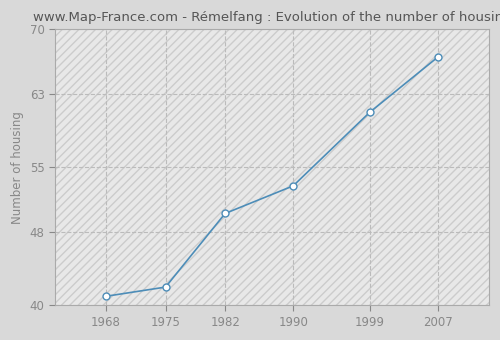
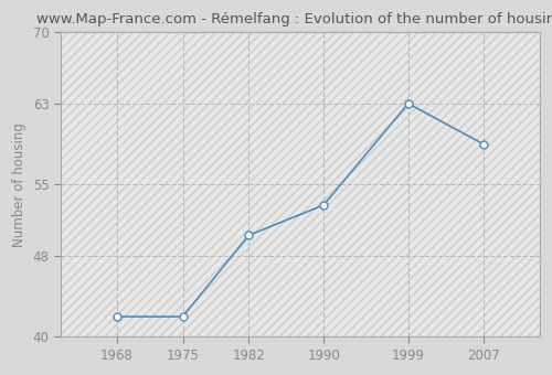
1968: 41 -> 42
1999: 61 -> 63
2007: 67 -> 59
